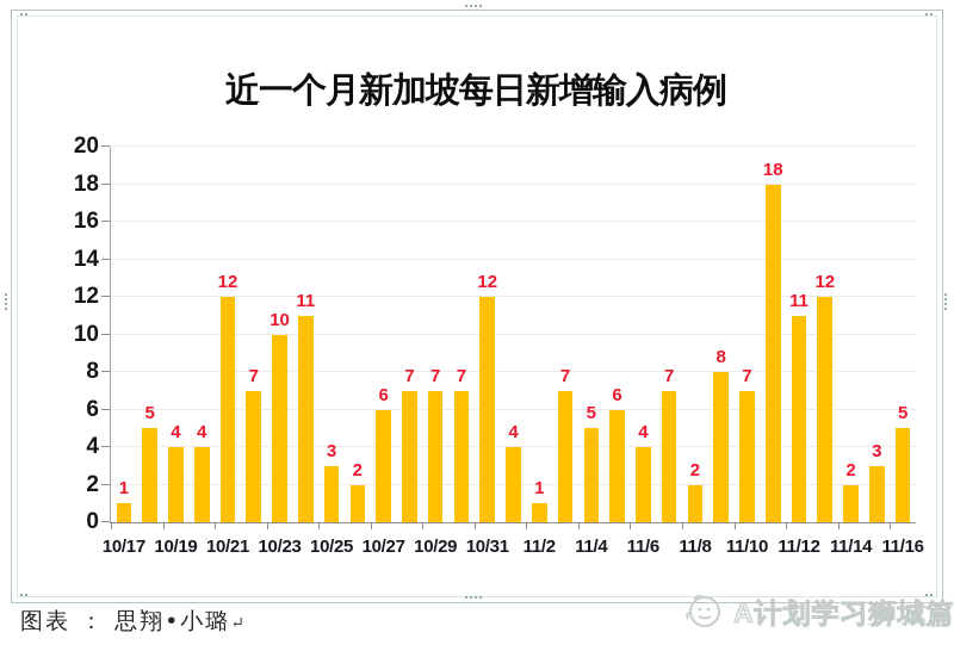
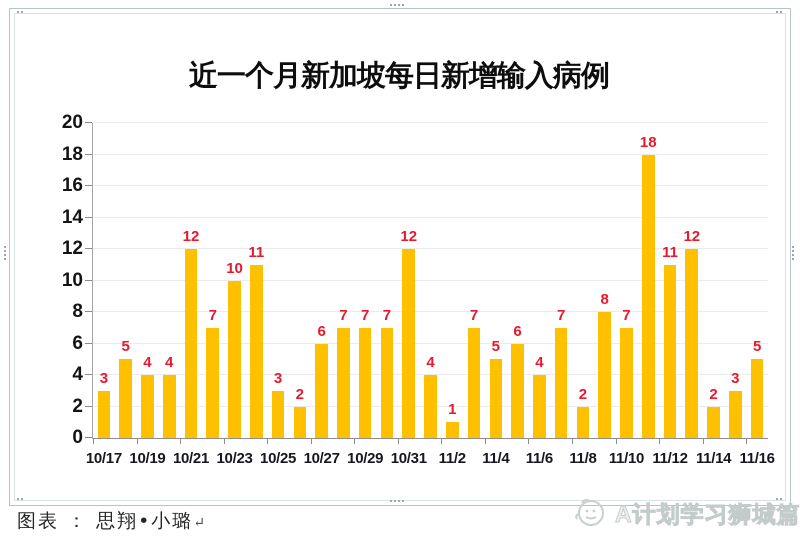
10/17: 1 -> 3
